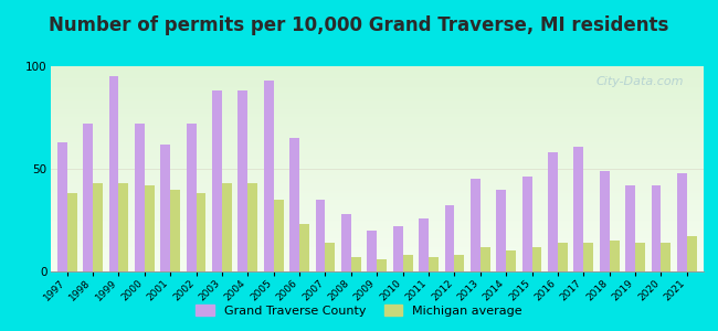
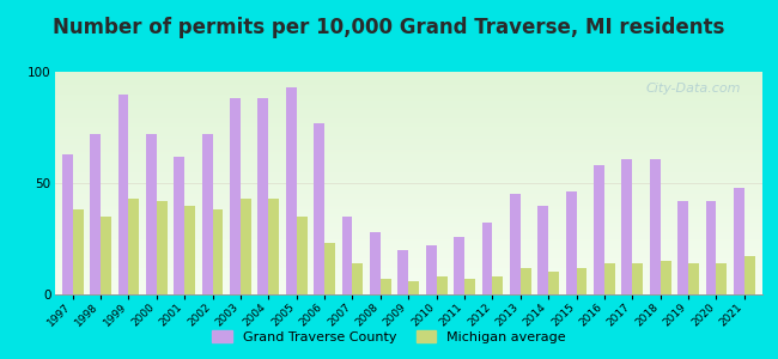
Michigan average/1998: 43 -> 35
Grand Traverse County/1999: 95 -> 90
Grand Traverse County/2006: 65 -> 77
Grand Traverse County/2018: 49 -> 61
